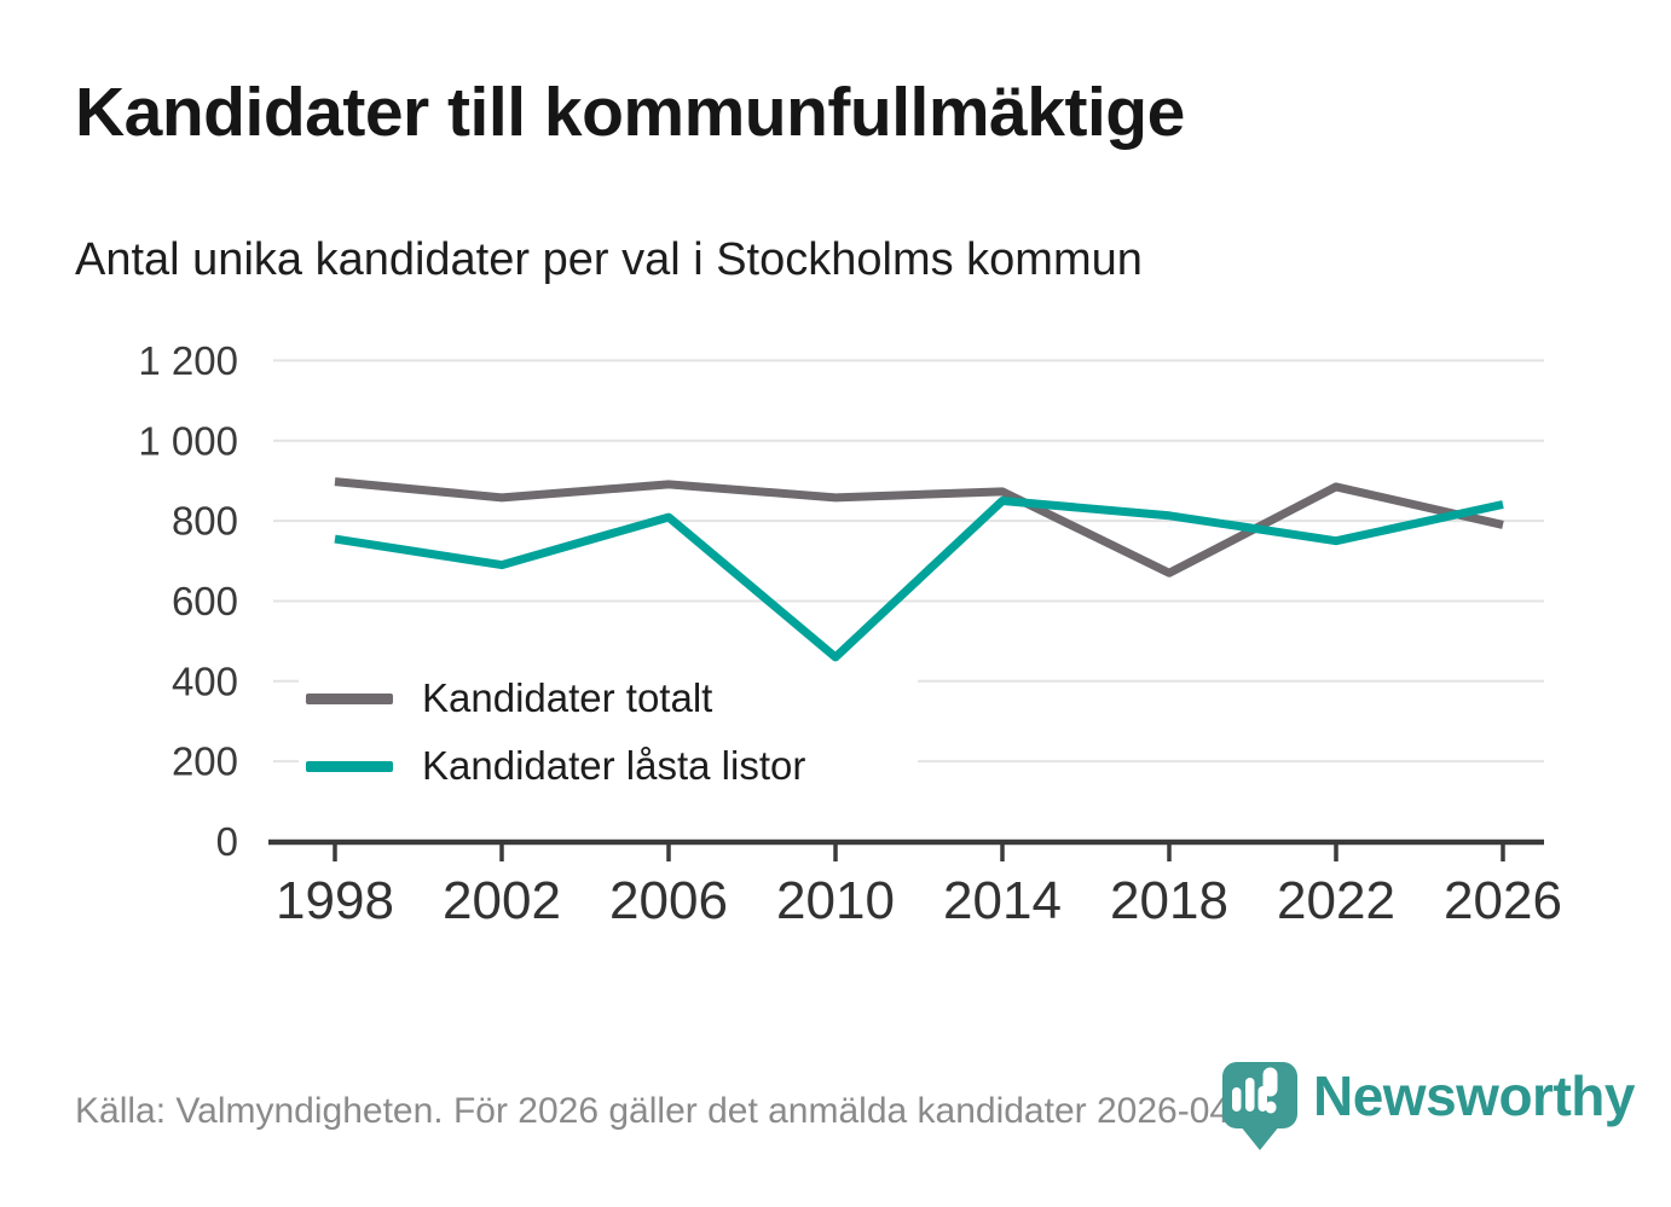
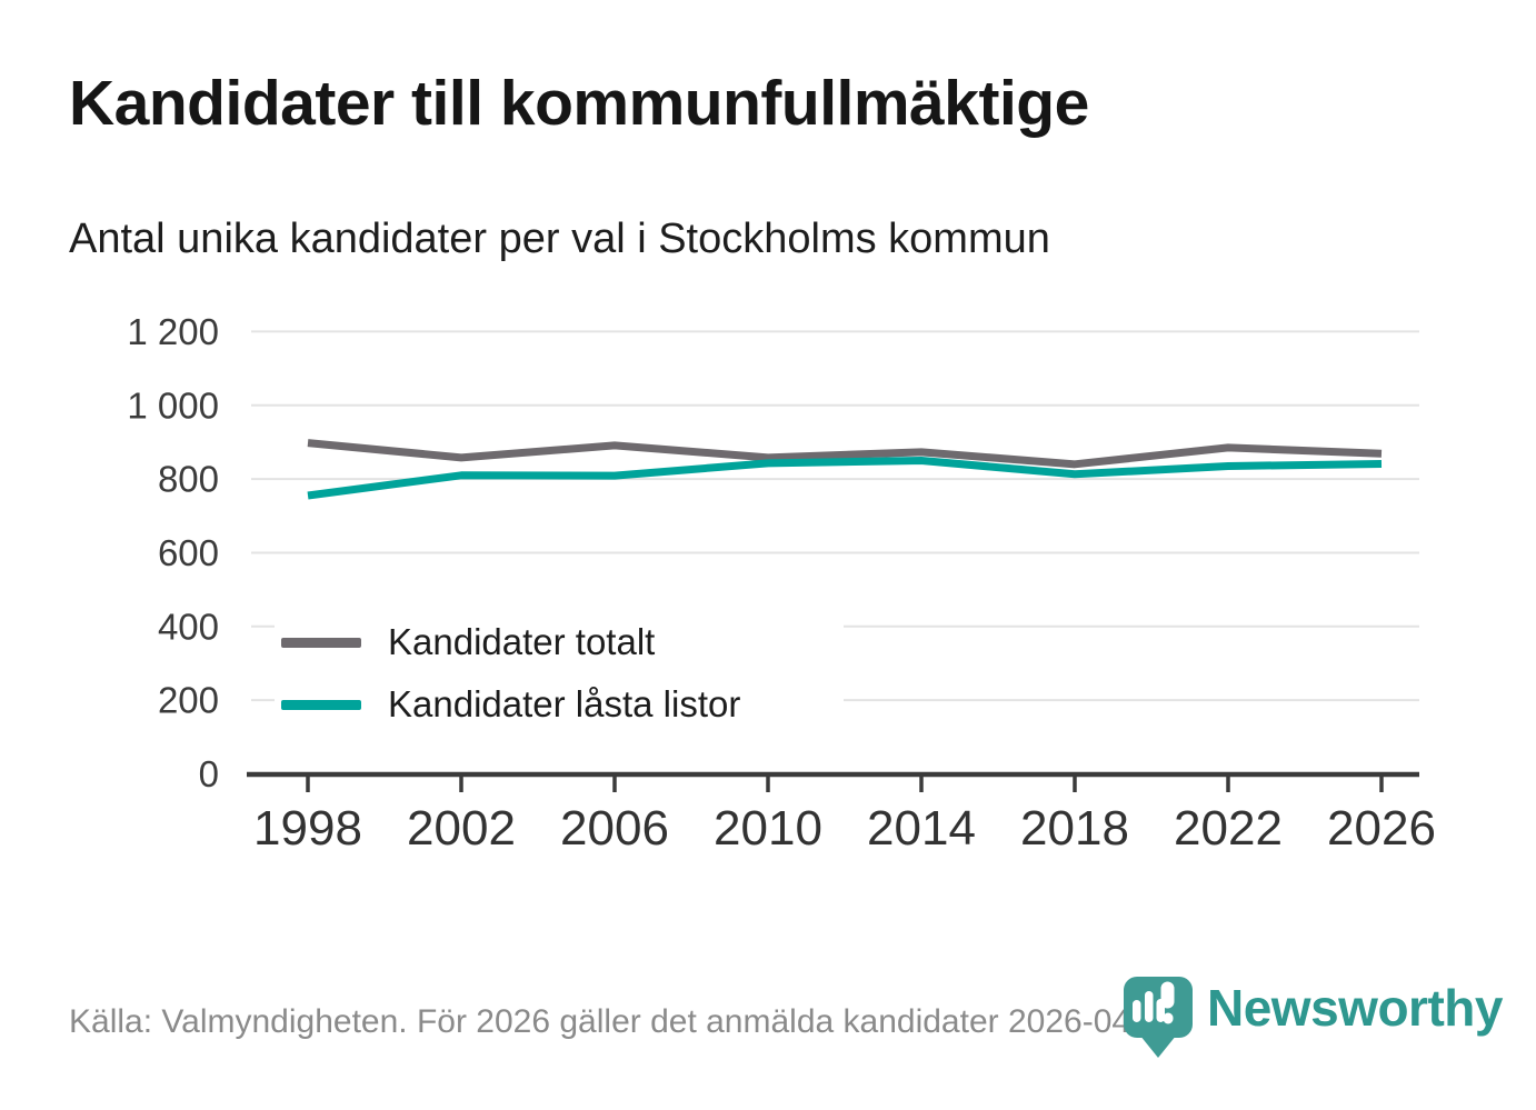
Kandidater låsta listor/2002: 690 -> 810
Kandidater låsta listor/2010: 460 -> 840
Kandidater totalt/2018: 670 -> 840
Kandidater låsta listor/2022: 750 -> 840
Kandidater totalt/2026: 790 -> 870
